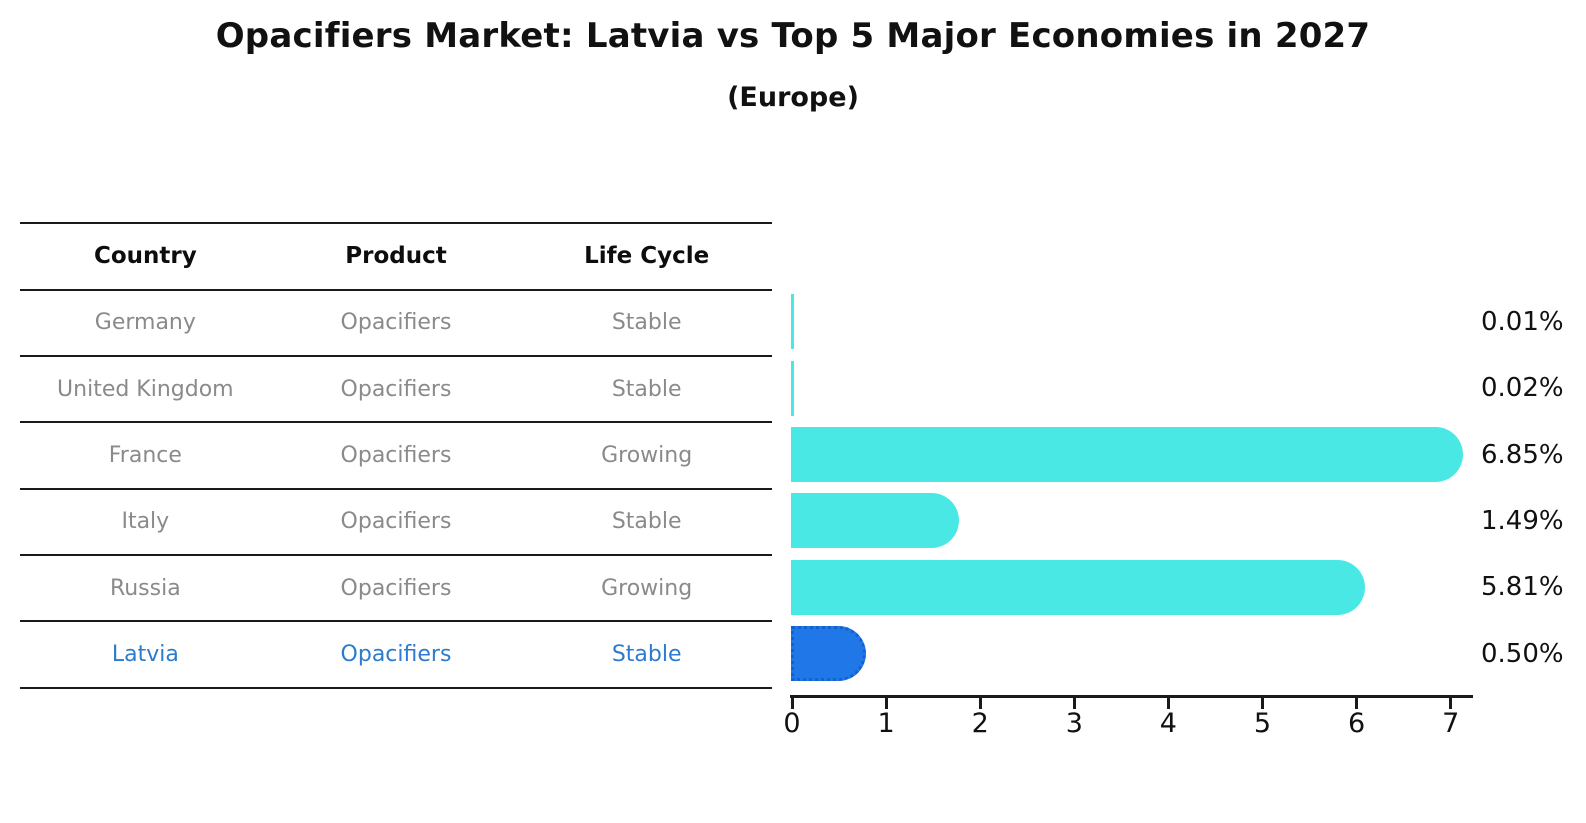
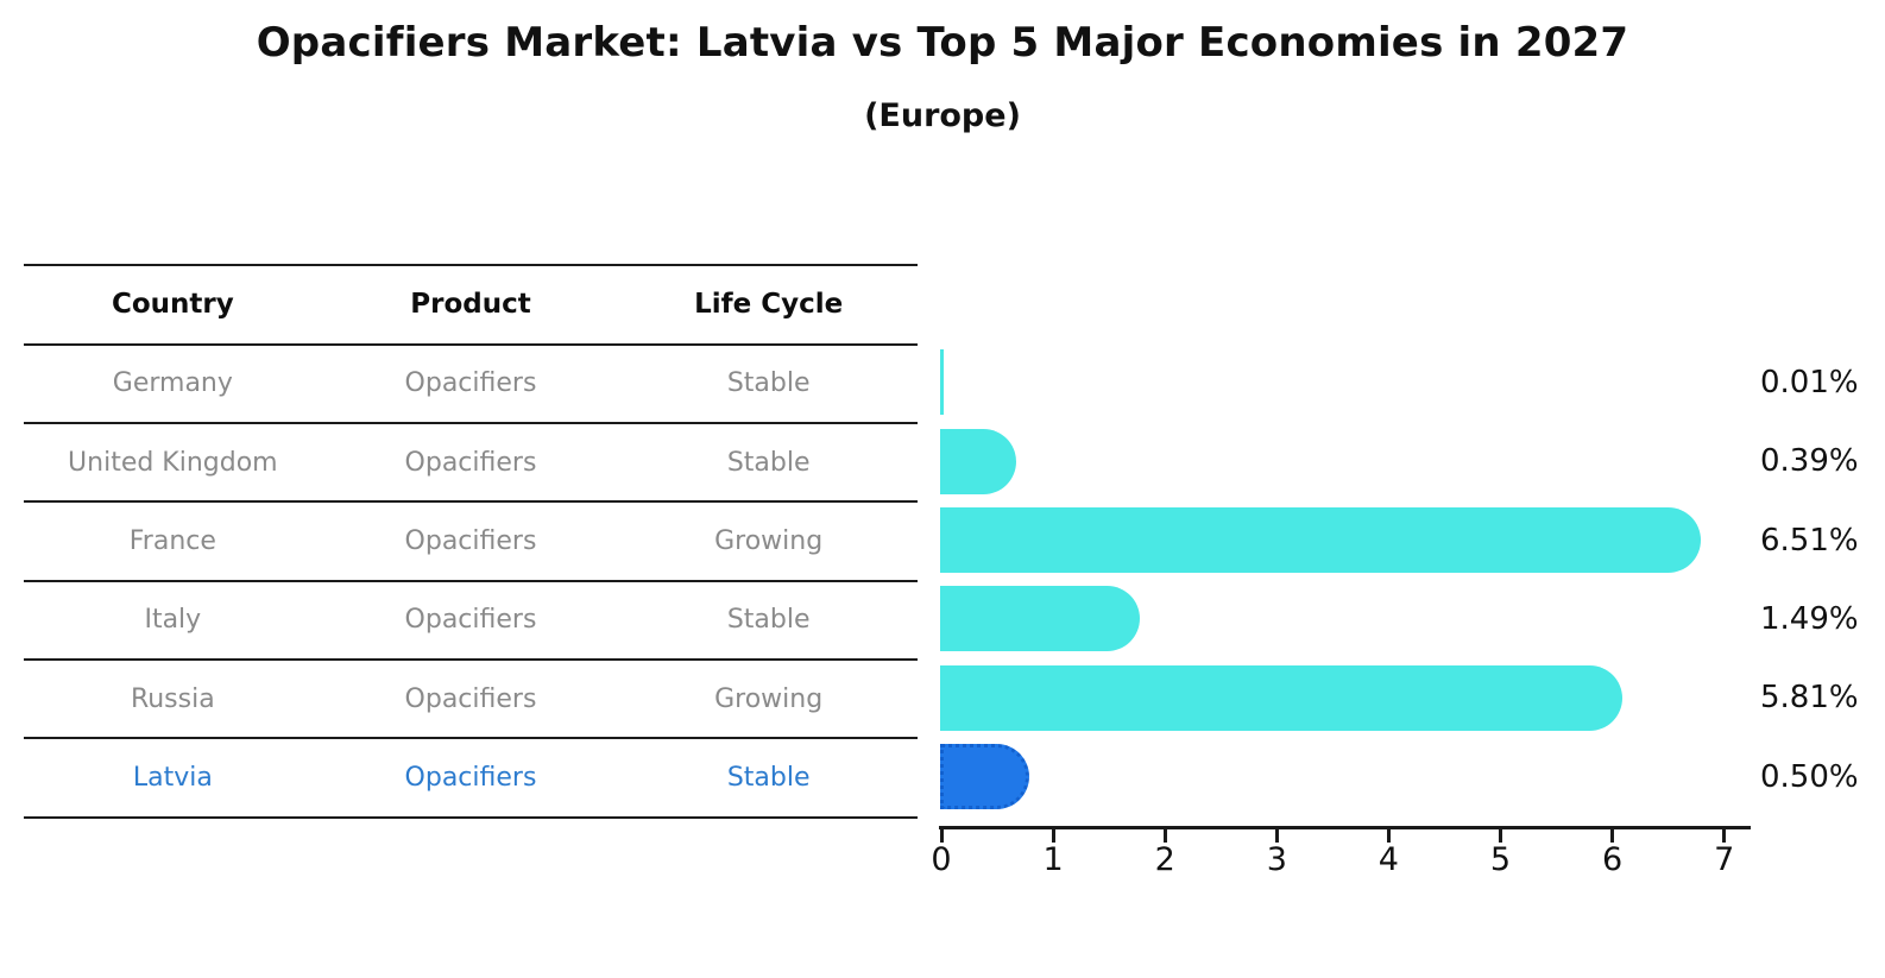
United Kingdom: 0.02% -> 0.39%
France: 6.85% -> 6.51%
